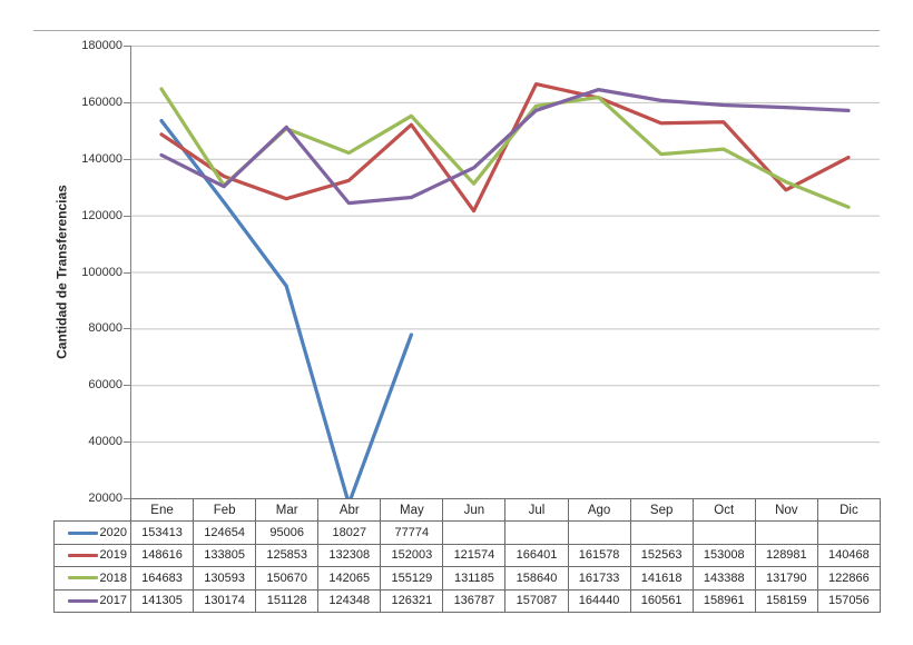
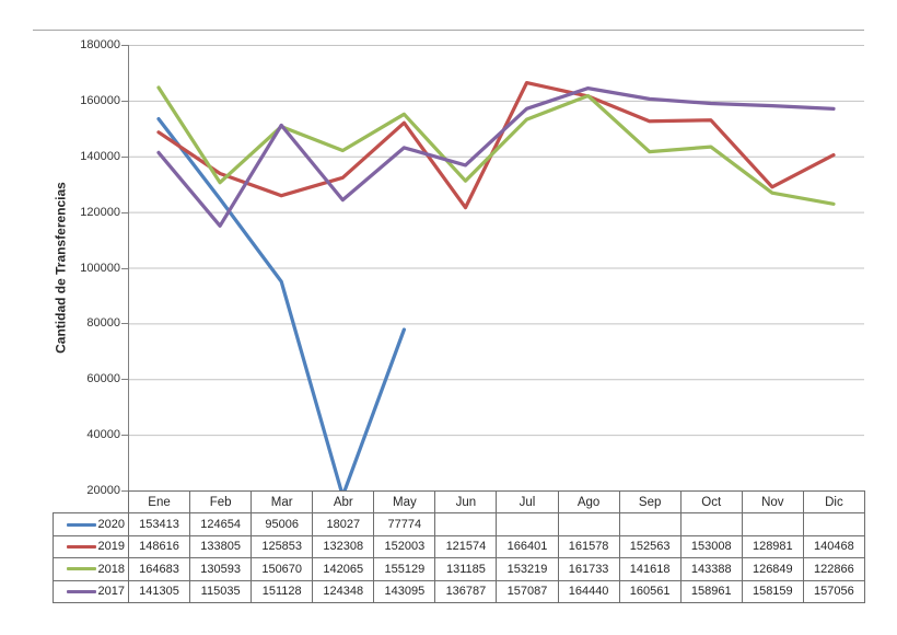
2017/Feb: 130174 -> 115035
2017/May: 126321 -> 143095
2018/Jul: 158640 -> 153219
2018/Nov: 131790 -> 126849
